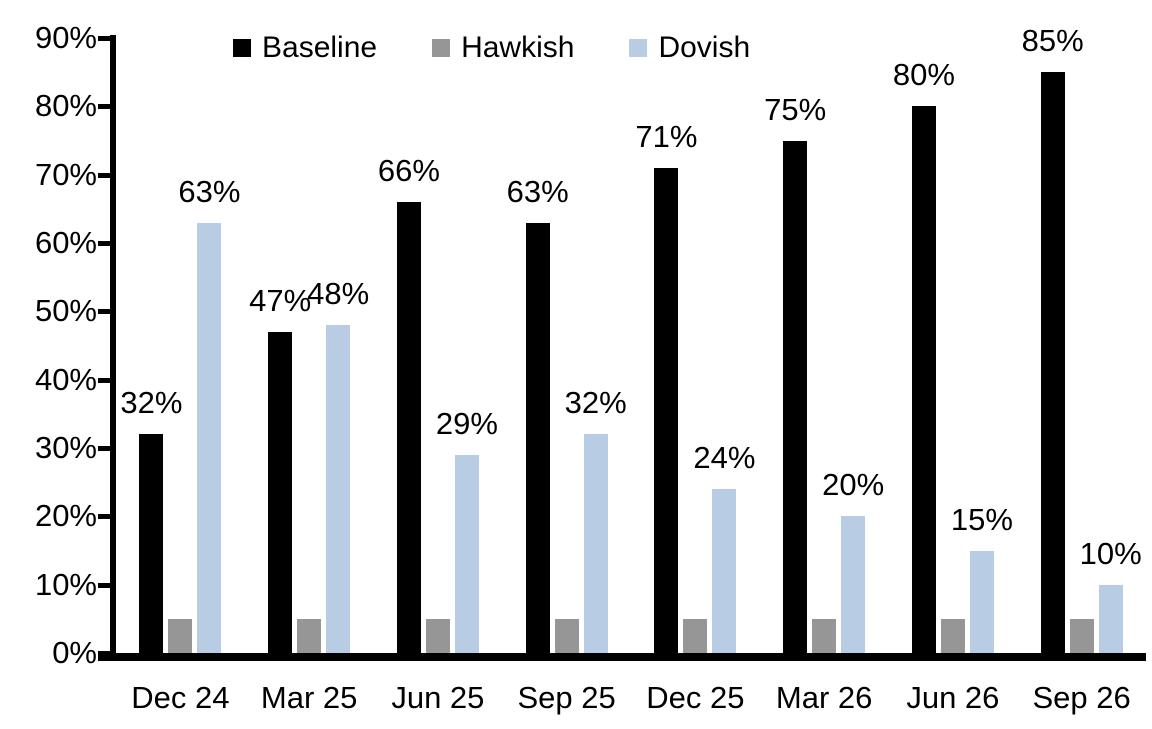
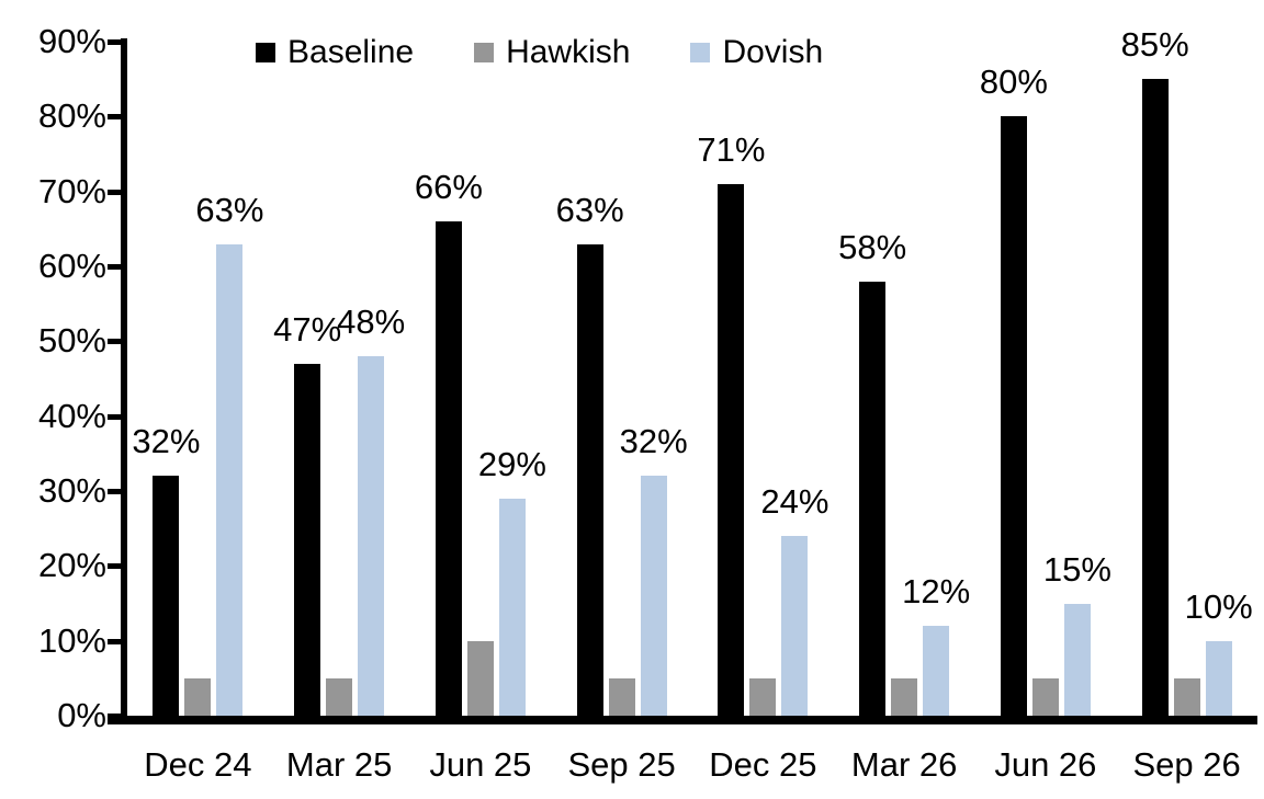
Hawkish/Jun 25: 5% -> 10%
Baseline/Mar 26: 75% -> 58%
Dovish/Mar 26: 20% -> 12%
